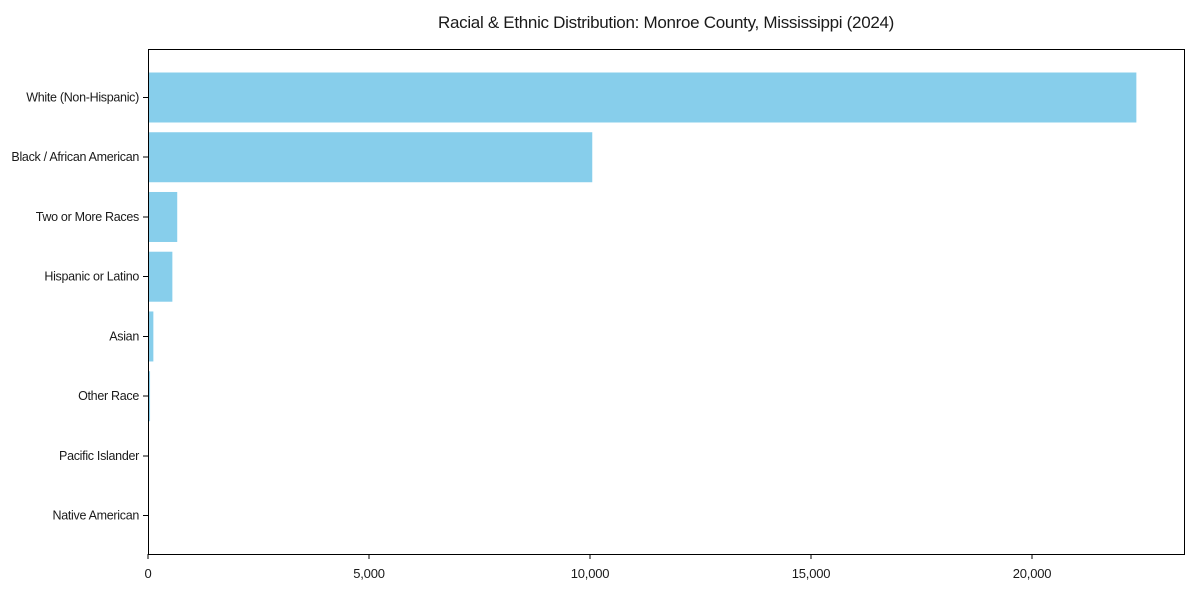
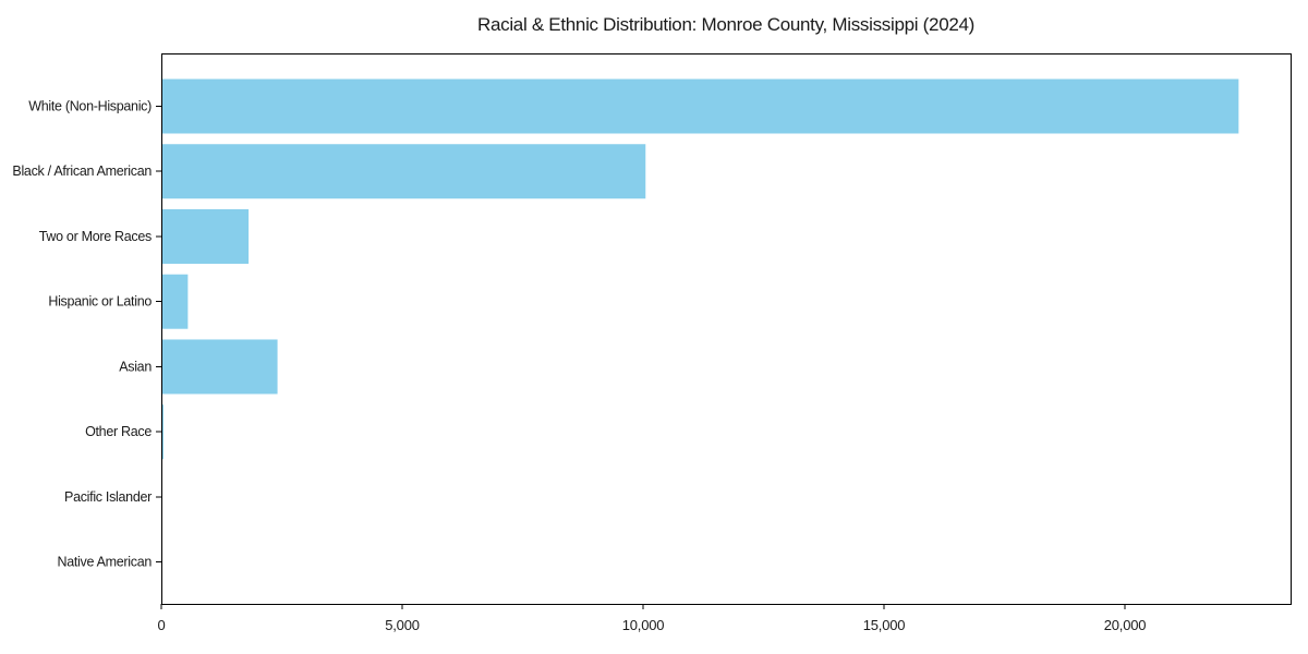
Two or More Races: 600 -> 1800
Asian: 100 -> 2400
